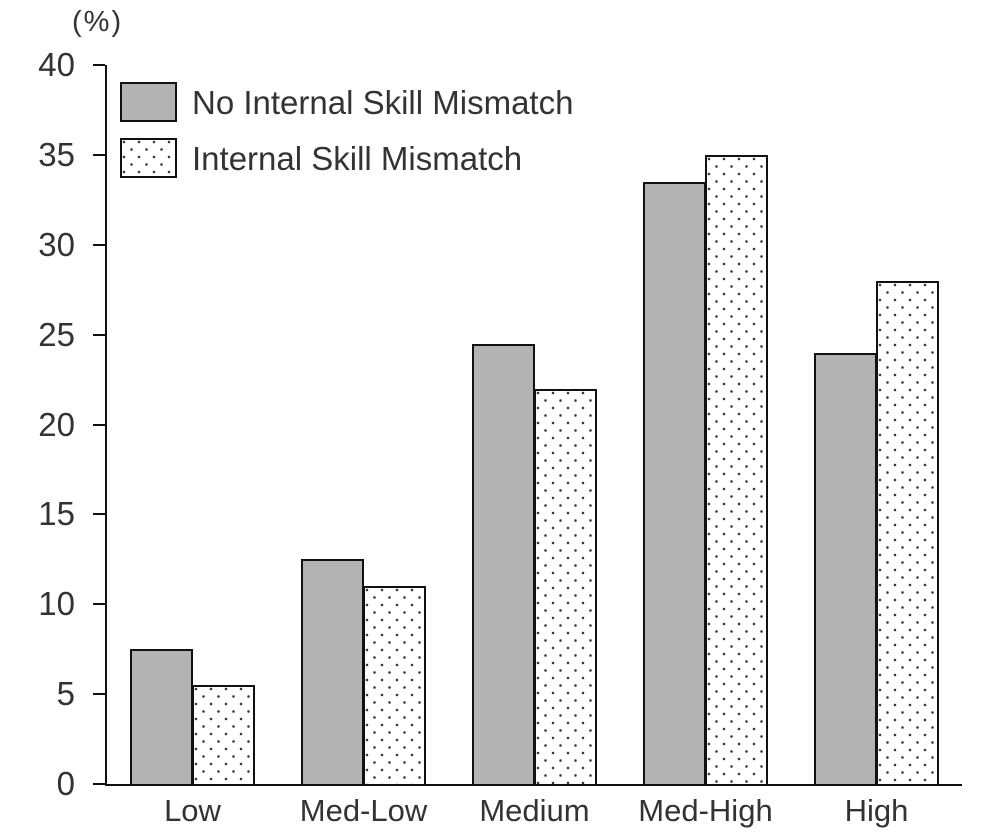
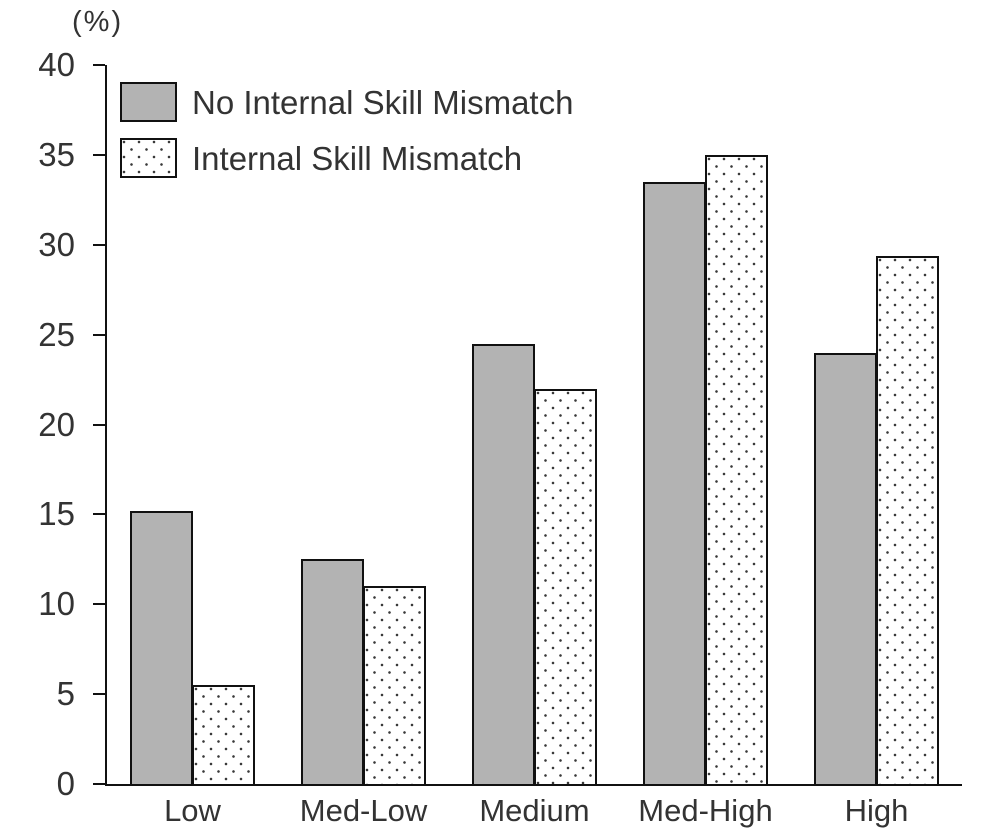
No Internal Skill Mismatch/Low: 7.5 -> 15.2
Internal Skill Mismatch/High: 28.0 -> 29.4
